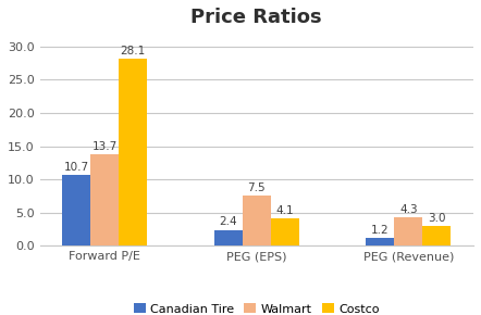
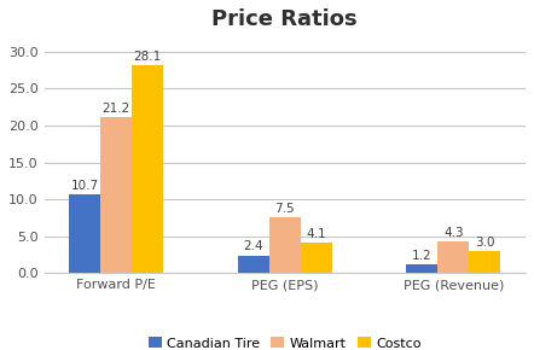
Walmart/Forward P/E: 13.7 -> 21.2
